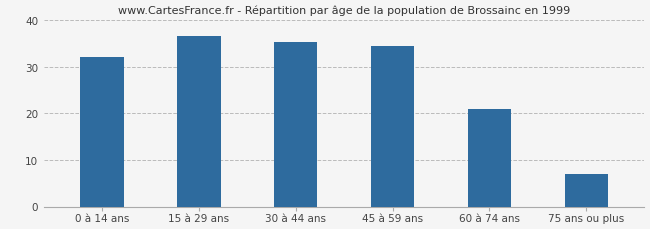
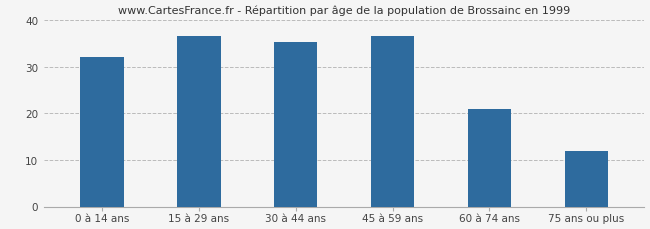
45 à 59 ans: 34.5 -> 36.5
75 ans ou plus: 7.0 -> 12.0
